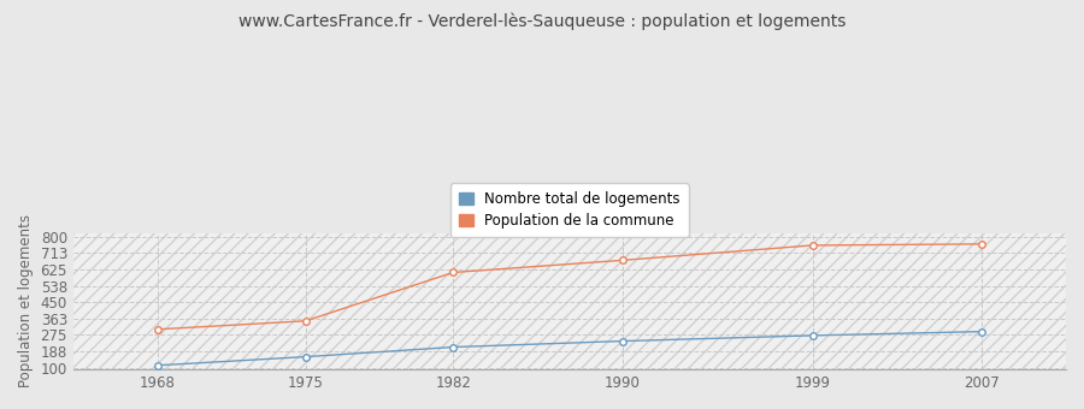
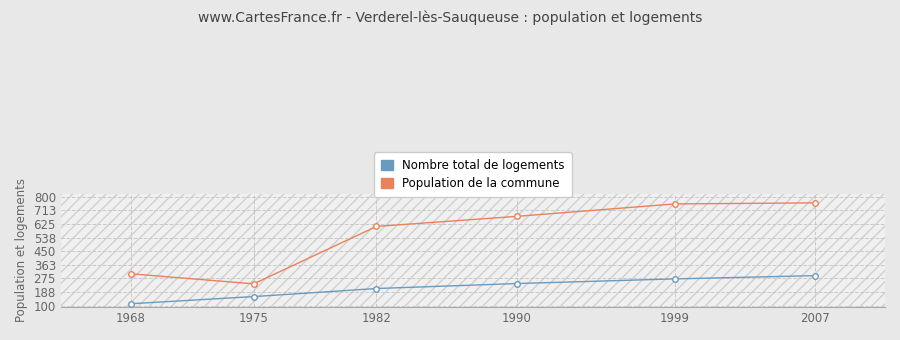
Population de la commune/1975: 350 -> 240
